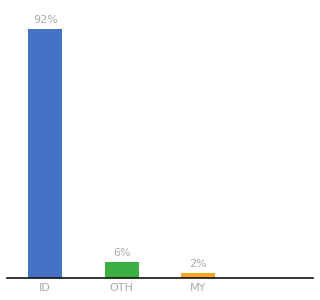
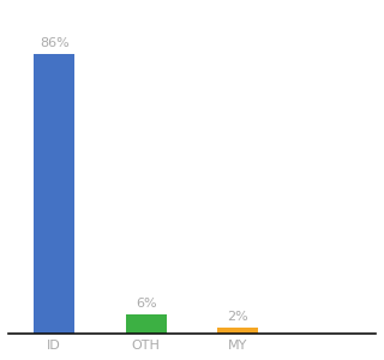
ID: 92% -> 86%
